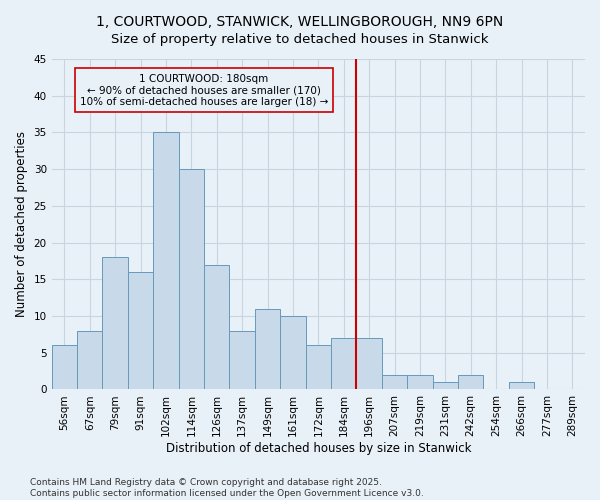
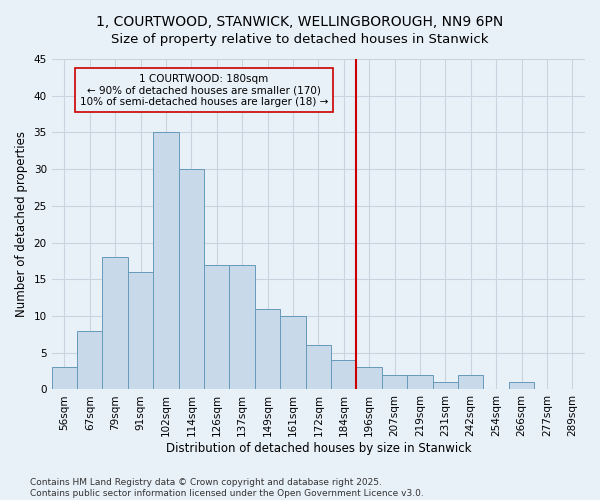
56sqm: 6 -> 3
137sqm: 8 -> 17
184sqm: 7 -> 4
196sqm: 7 -> 3
